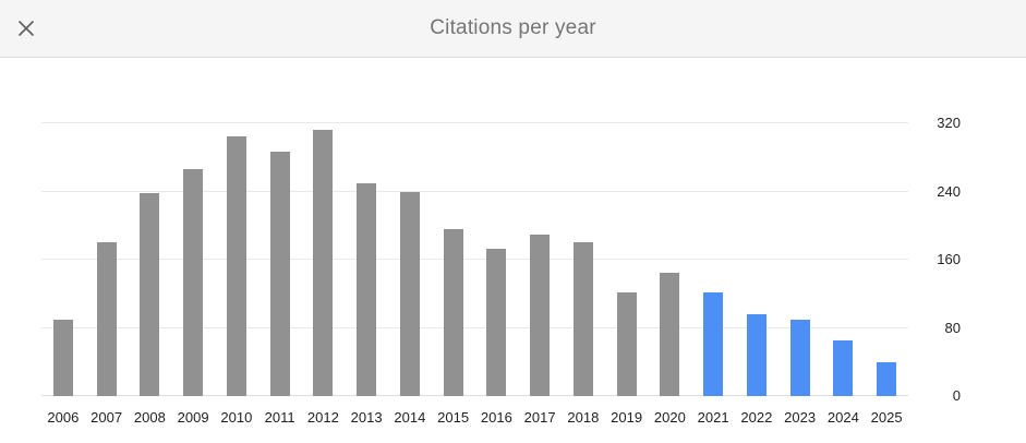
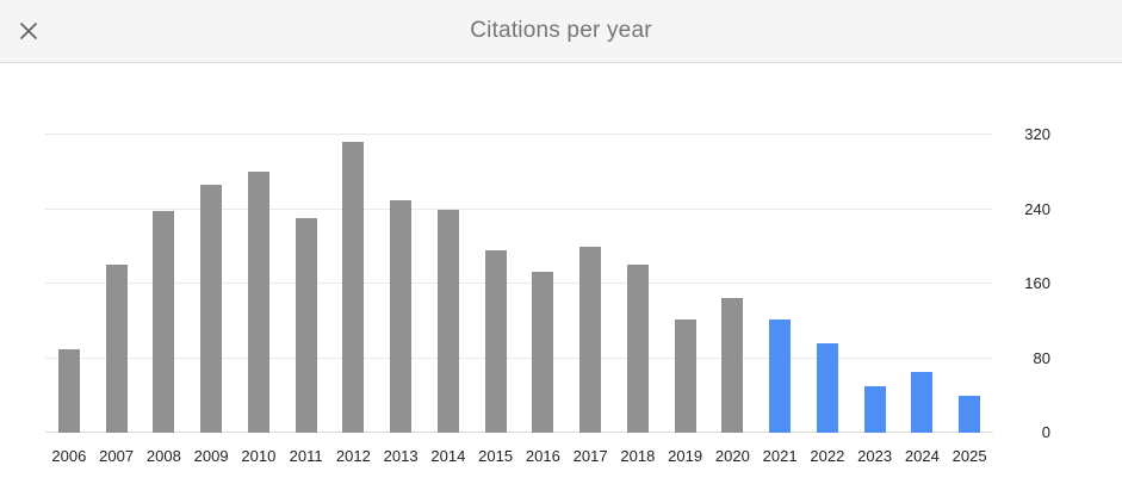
2010: 300 -> 280
2011: 290 -> 230
2017: 190 -> 200
2023: 90 -> 50
